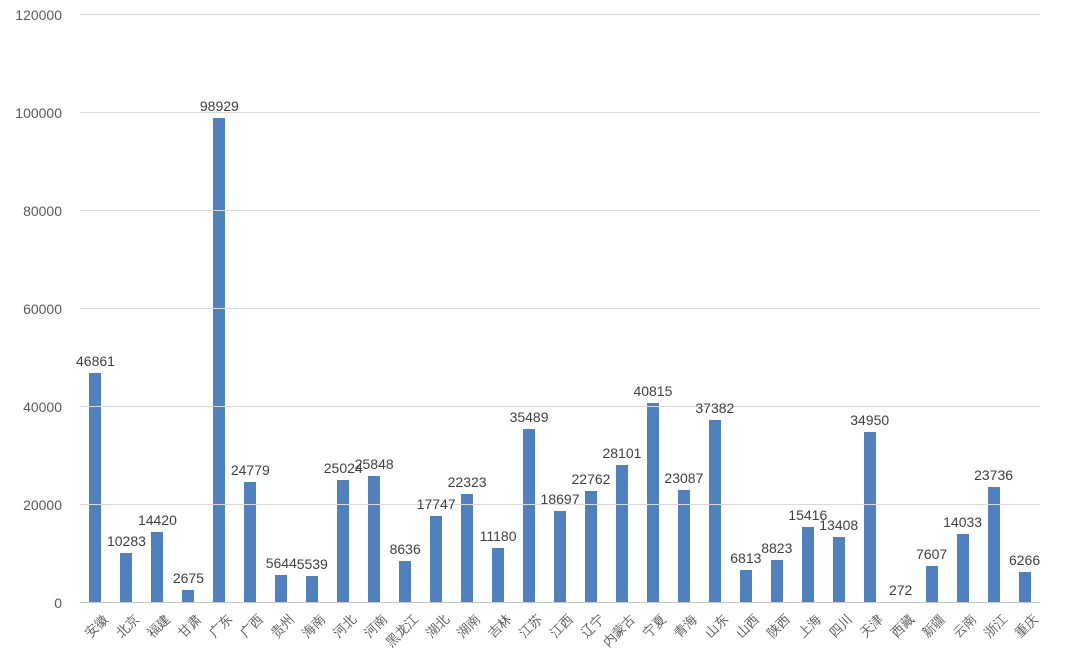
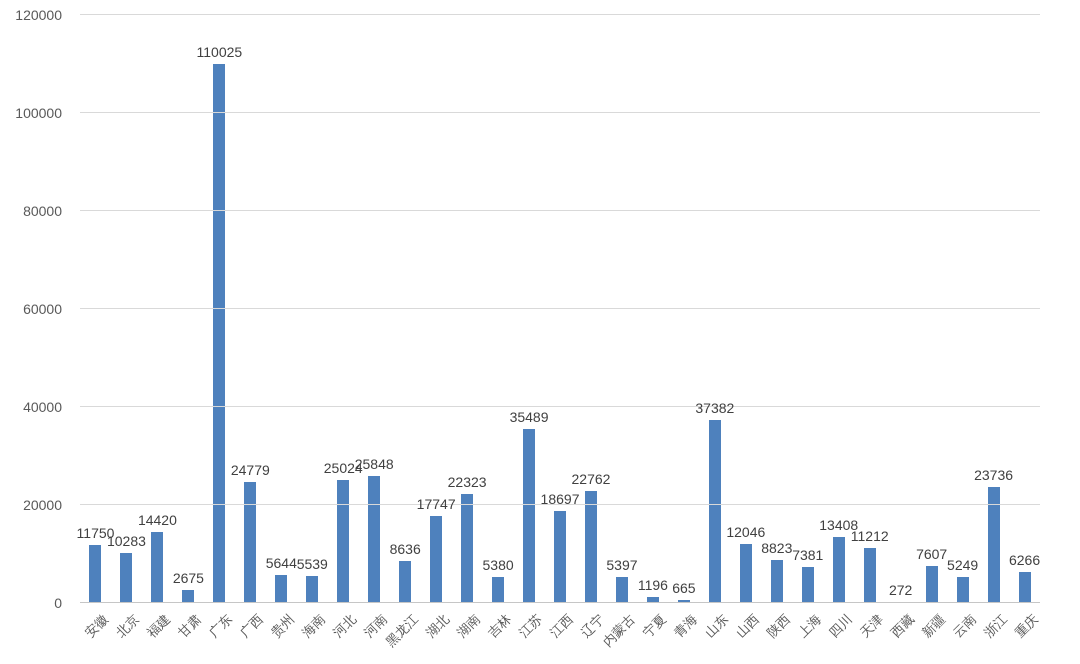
安徽: 46861 -> 11750
广东: 98929 -> 110025
吉林: 11180 -> 5380
内蒙古: 28101 -> 5397
宁夏: 40815 -> 1196
青海: 23087 -> 665
山西: 6813 -> 12046
上海: 15416 -> 7381
天津: 34950 -> 11212
云南: 14033 -> 5249
